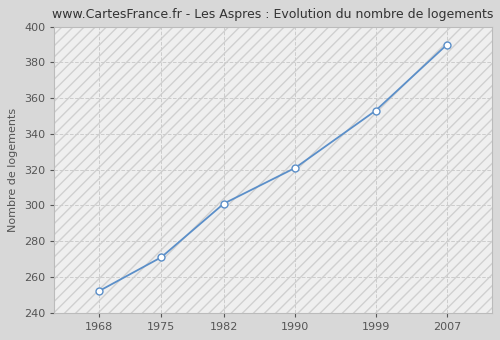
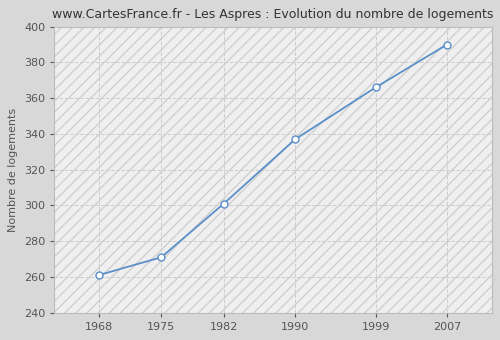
1968: 252 -> 261
1990: 321 -> 337
1999: 353 -> 366
